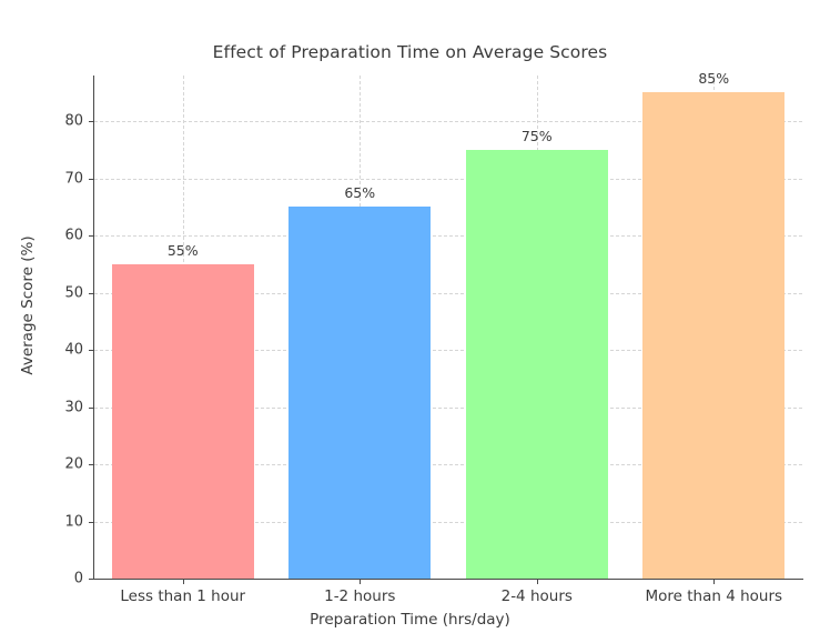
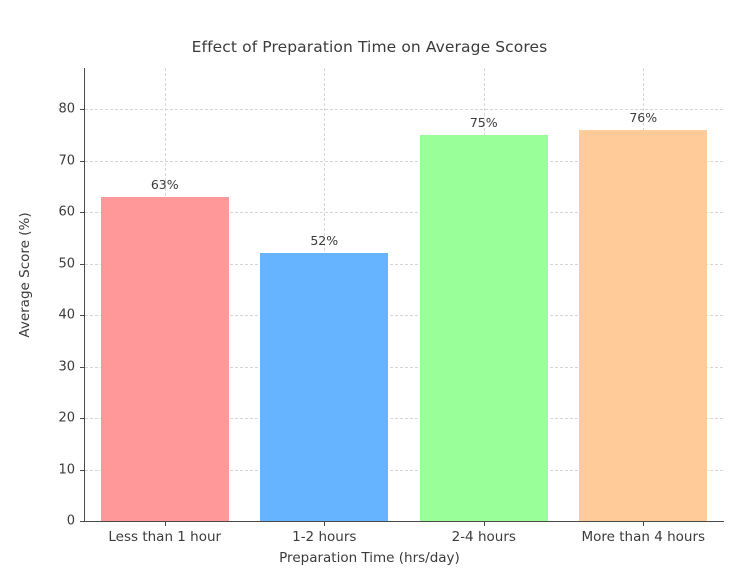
Less than 1 hour: 55% -> 63%
1-2 hours: 65% -> 52%
More than 4 hours: 85% -> 76%
